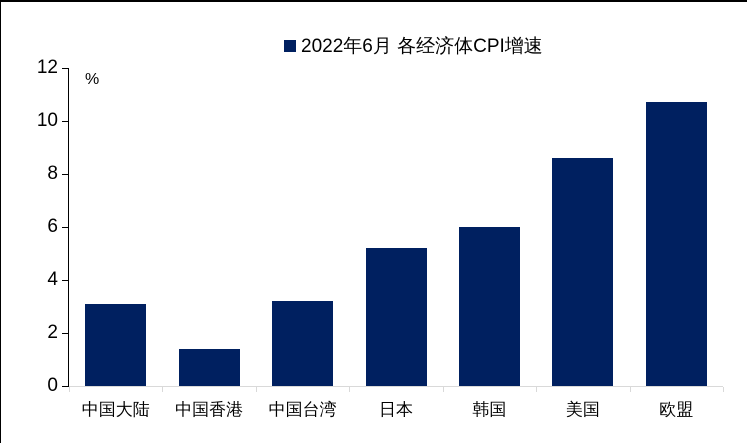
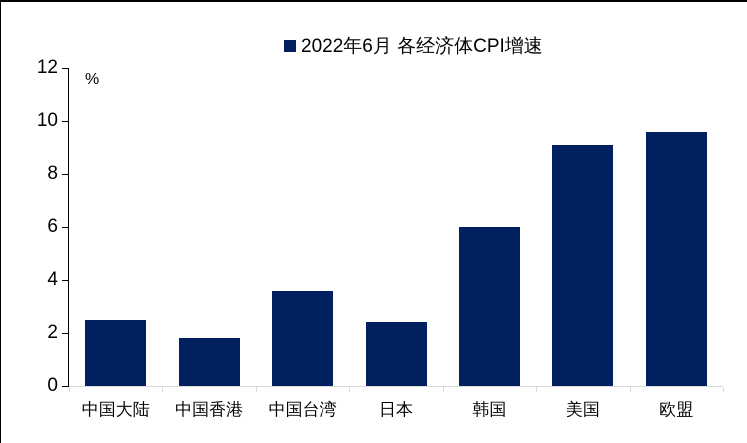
中国大陆: 3.1 -> 2.5
中国香港: 1.4 -> 1.8
中国台湾: 3.2 -> 3.6
日本: 5.2 -> 2.4
美国: 8.6 -> 9.1
欧盟: 10.7 -> 9.6
